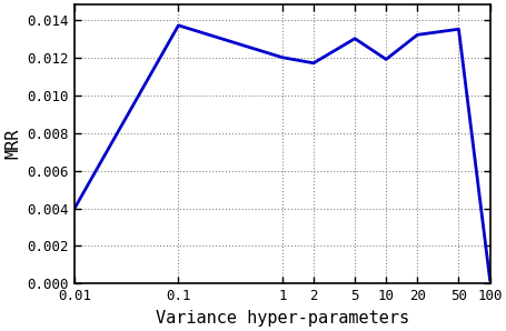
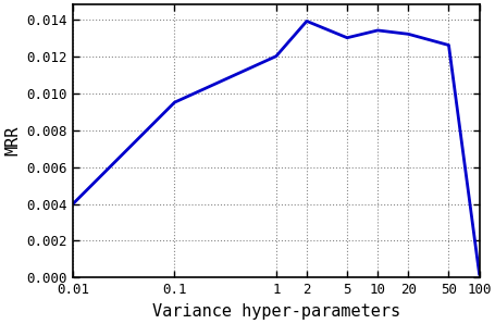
0.1: 0.0137 -> 0.0095
2: 0.0117 -> 0.0139
10: 0.0119 -> 0.0134
50: 0.0135 -> 0.0126
